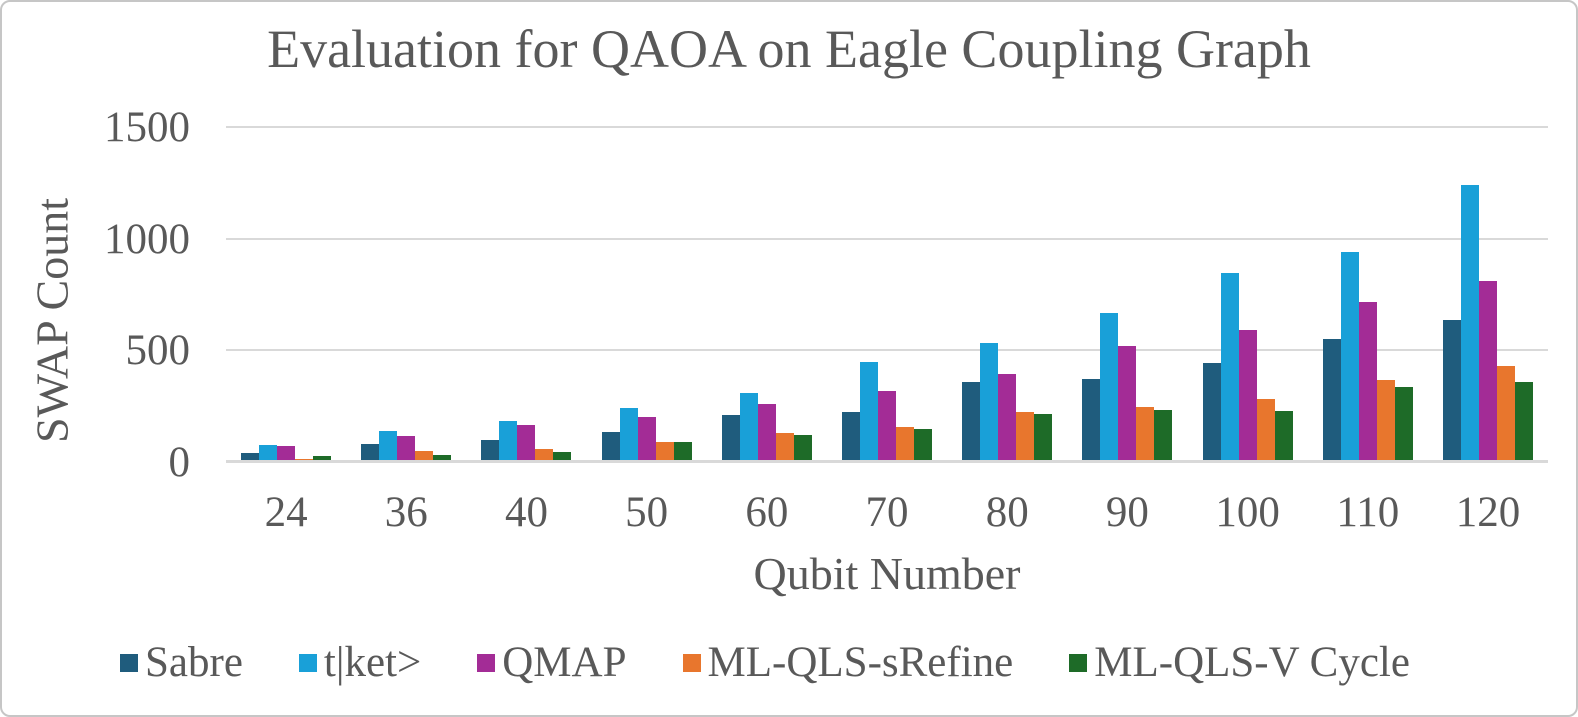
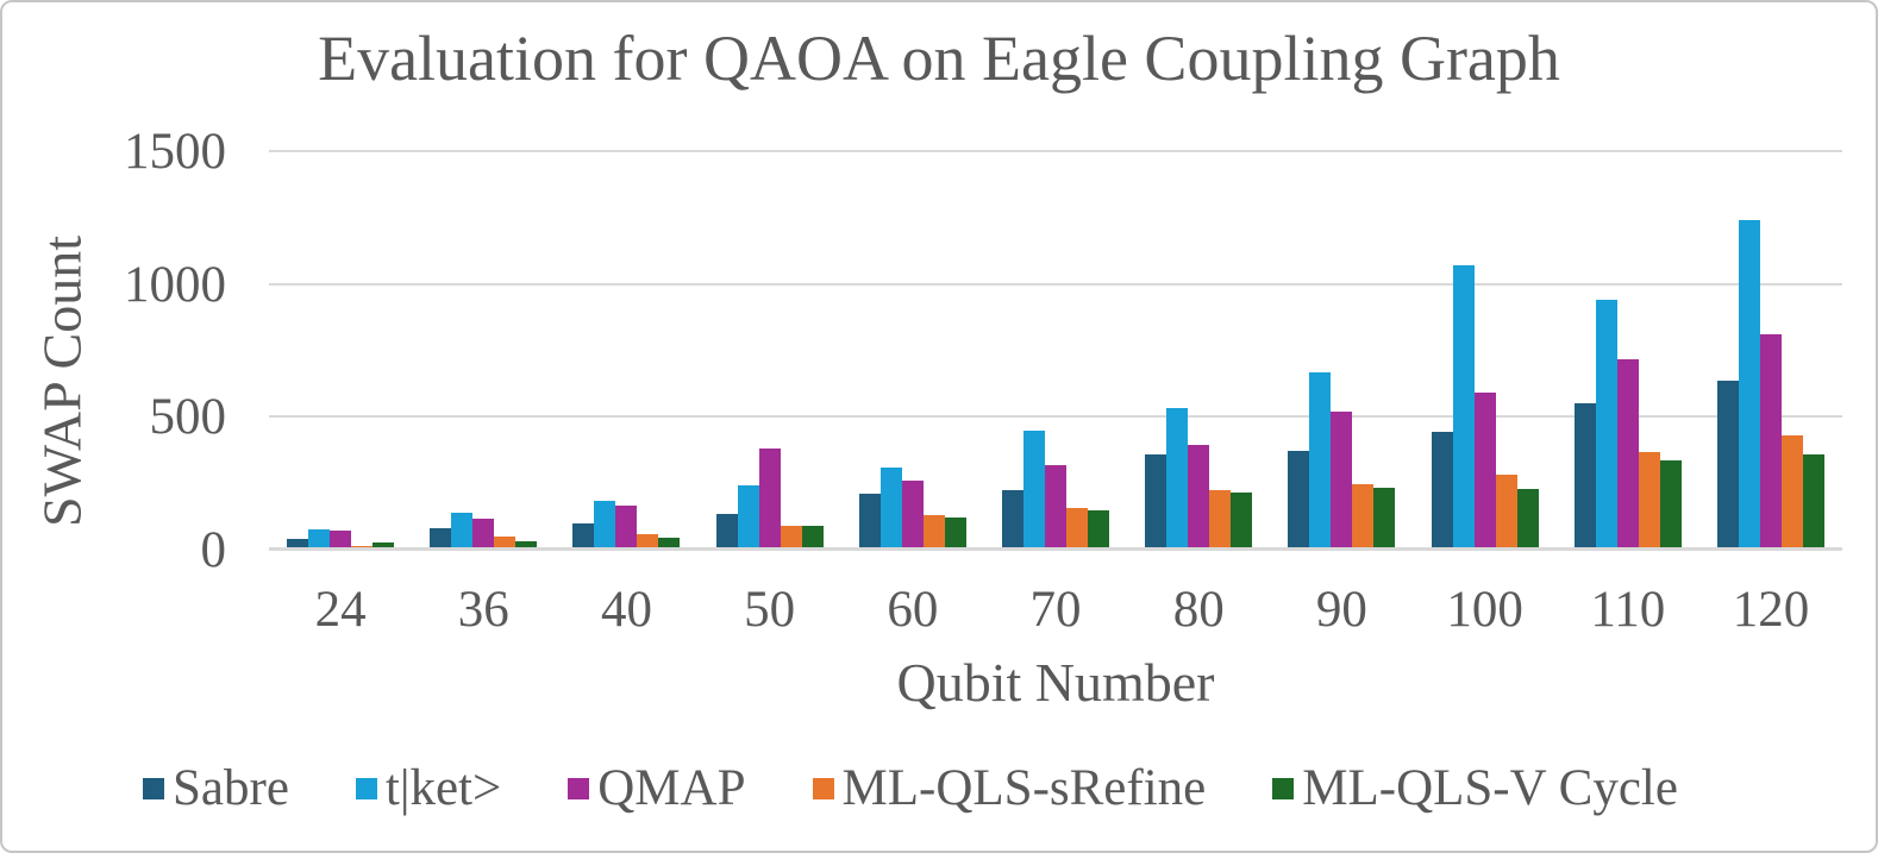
QMAP/50: 200 -> 380
t|ket>/100: 840 -> 1070
